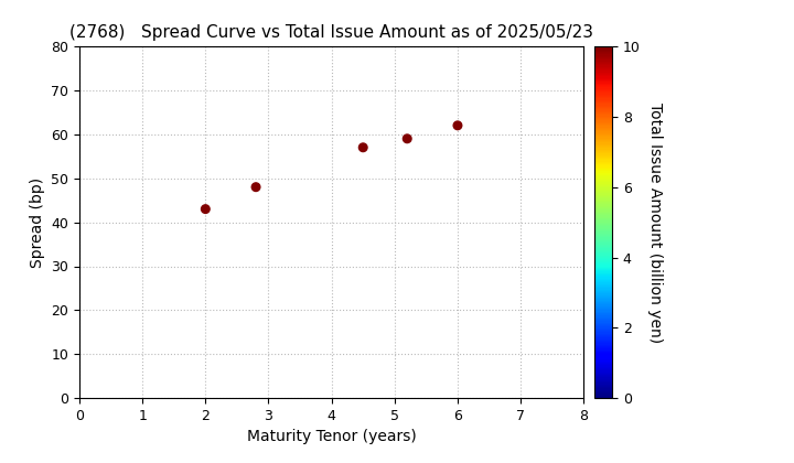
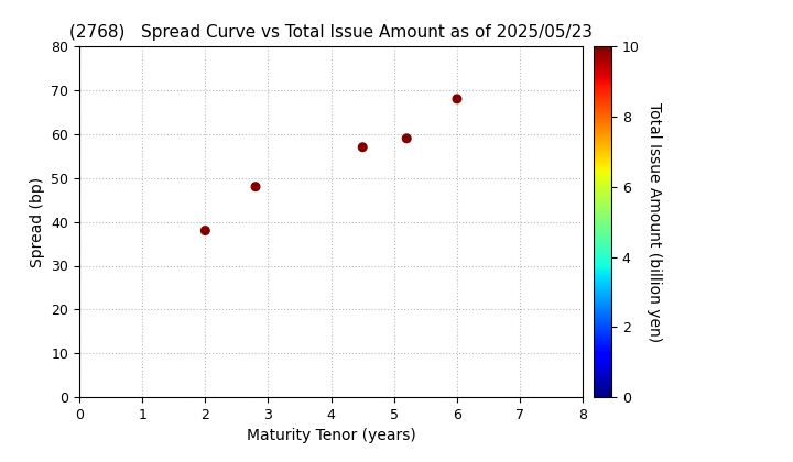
2: 43 -> 38
6: 62 -> 68
